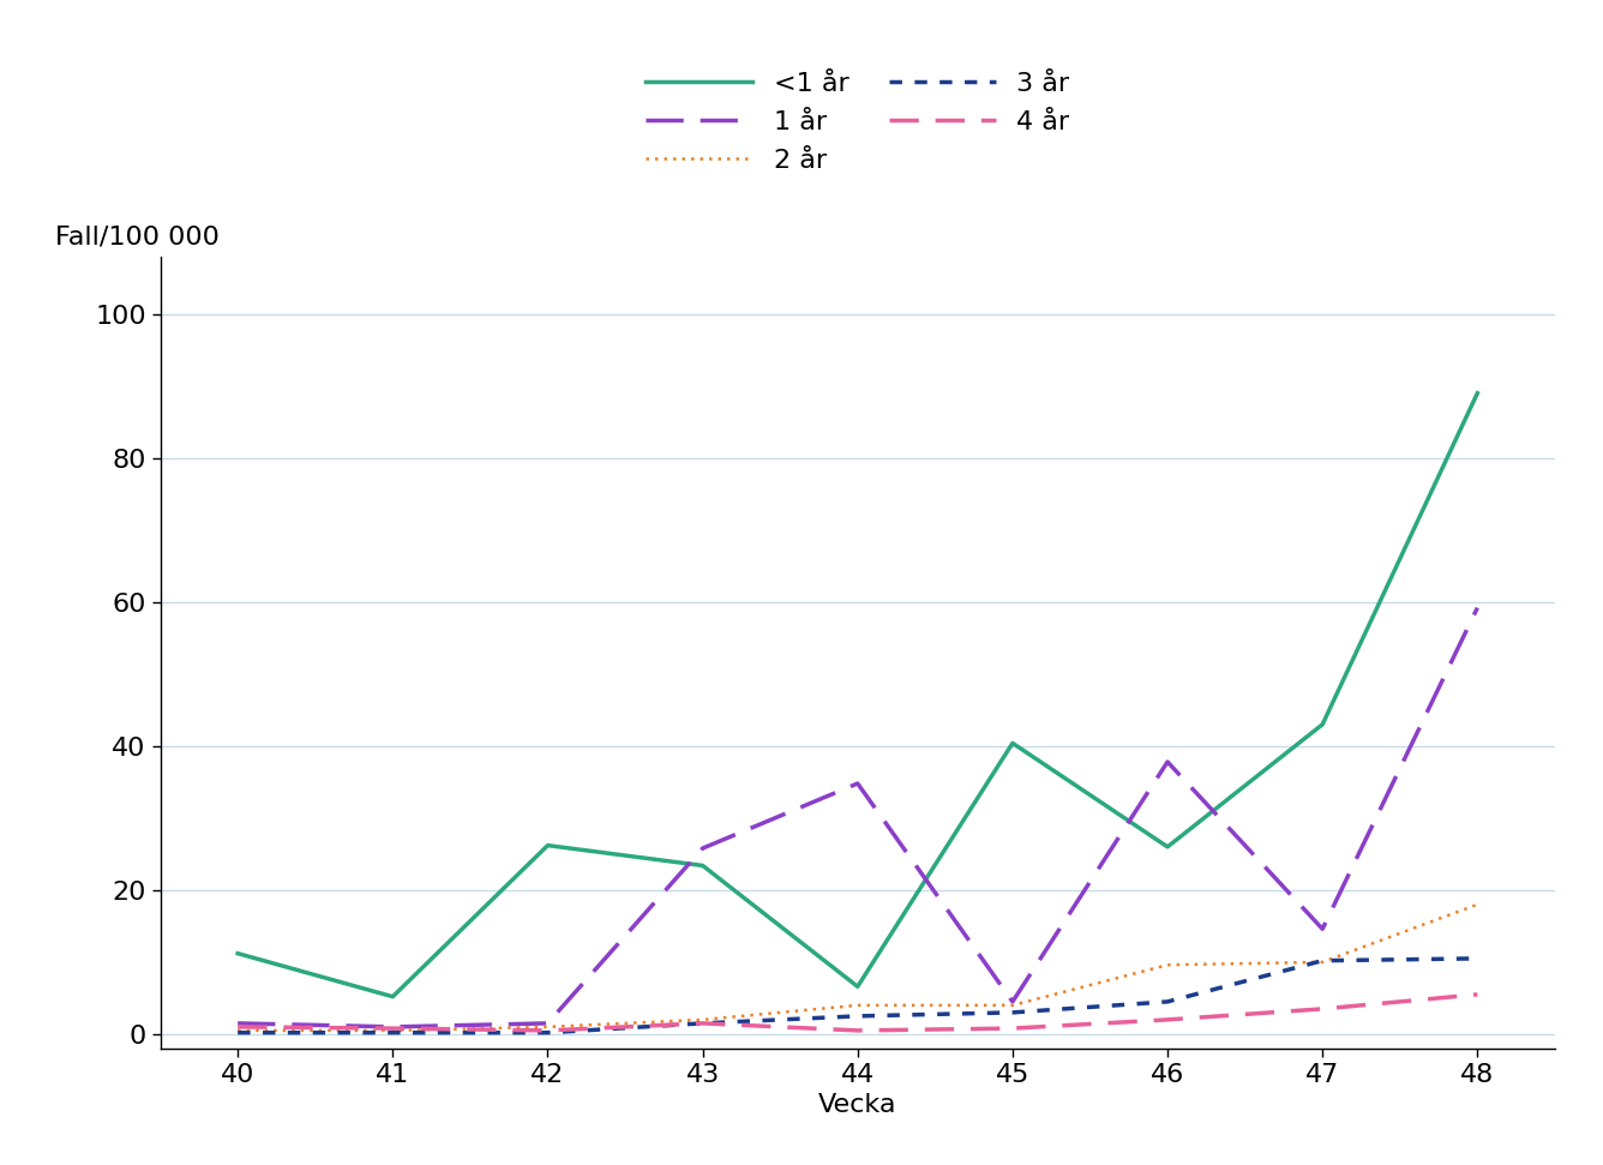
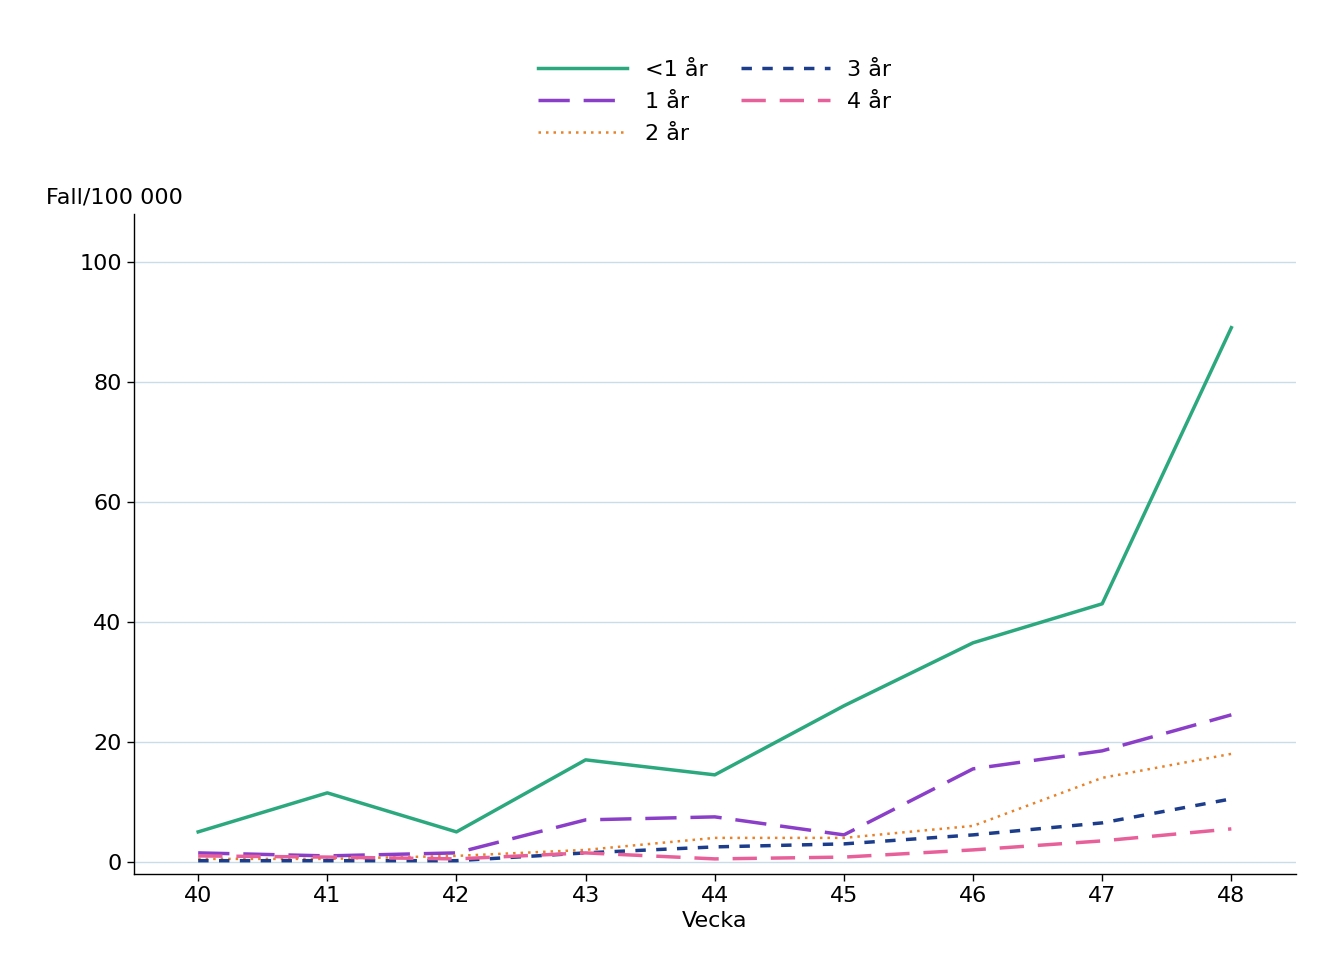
<1 år/40: 11.2 -> 5.0
<1 år/41: 5.2 -> 11.5
<1 år/42: 26.2 -> 5.0
<1 år/43: 23.4 -> 17.0
1 år/43: 25.8 -> 7.0
<1 år/44: 6.6 -> 14.5
1 år/44: 34.8 -> 7.5
<1 år/45: 40.4 -> 26.0
<1 år/46: 26.0 -> 36.5
1 år/46: 37.8 -> 15.5
2 år/46: 9.6 -> 6.0
1 år/47: 14.6 -> 18.5
2 år/47: 10.0 -> 14.0
3 år/47: 10.2 -> 6.5
1 år/48: 59.2 -> 24.5
